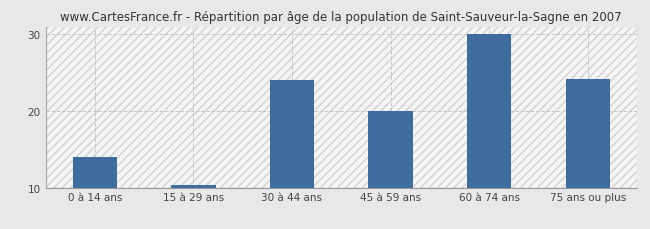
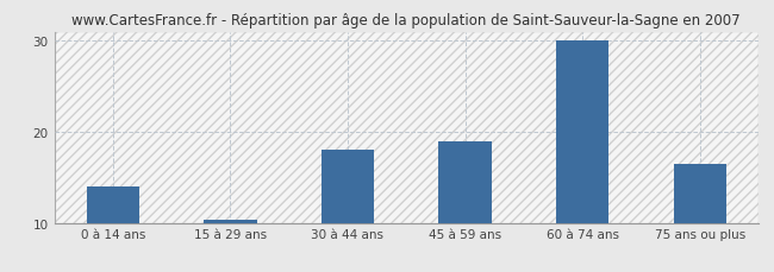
30 à 44 ans: 24.0 -> 18.0
45 à 59 ans: 20.0 -> 19.0
75 ans ou plus: 24.2 -> 16.5
